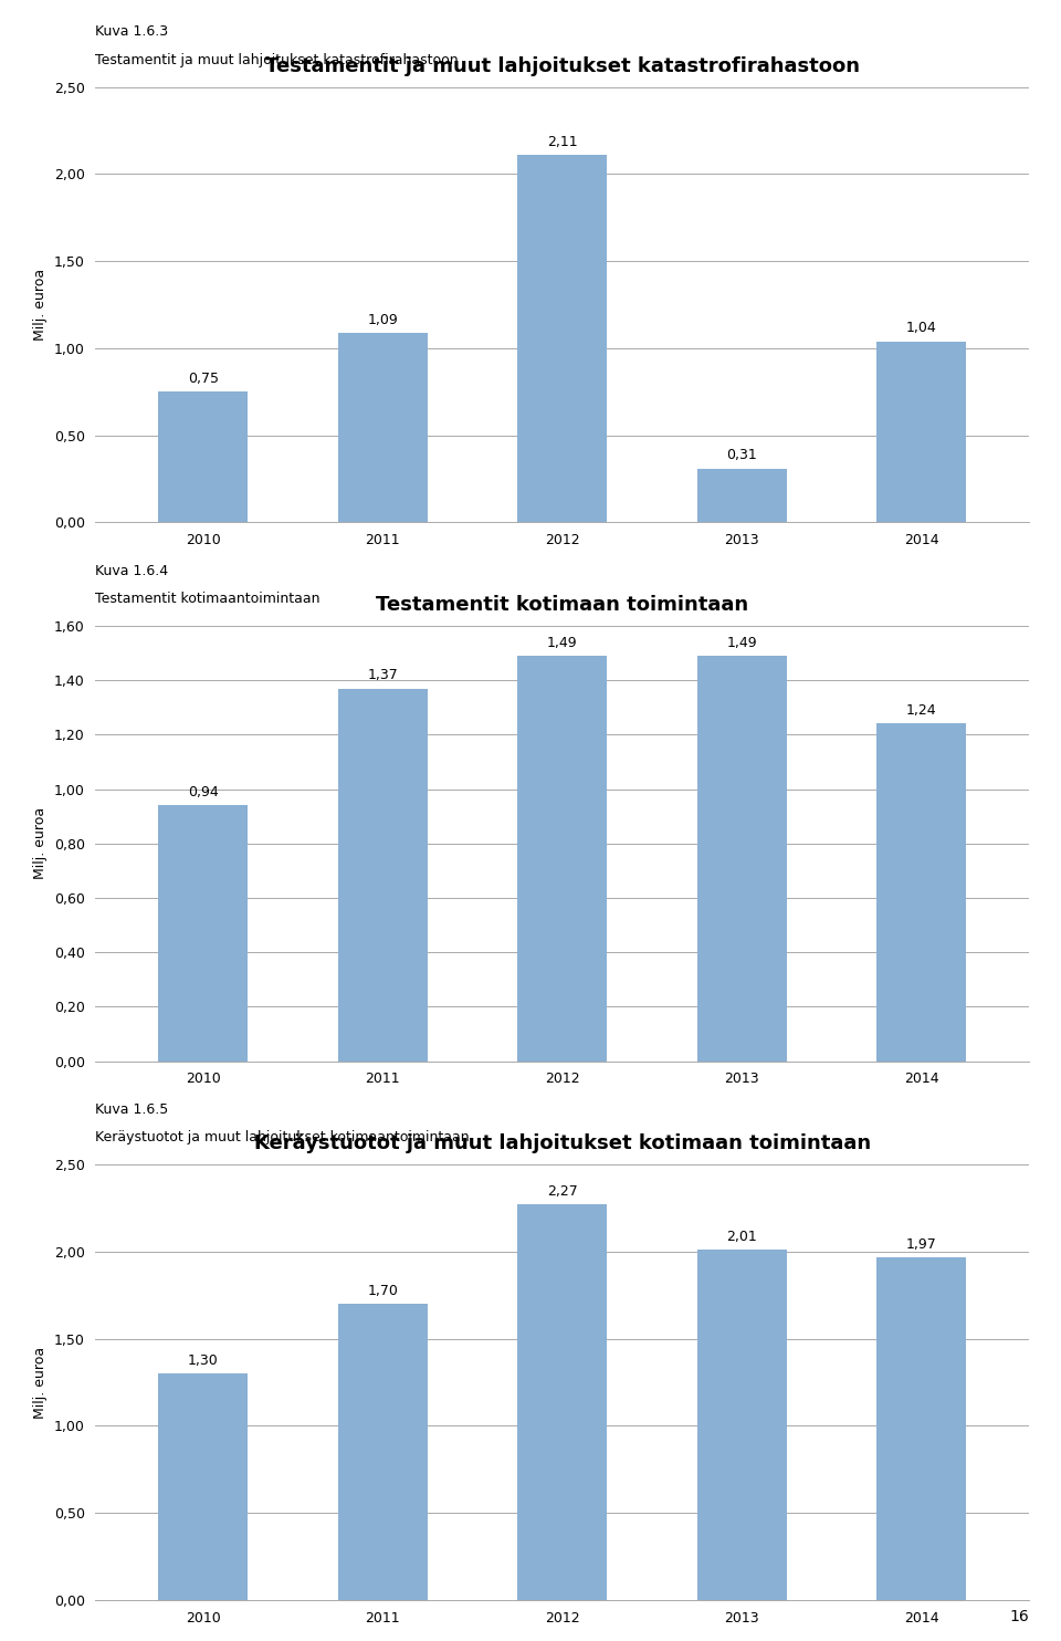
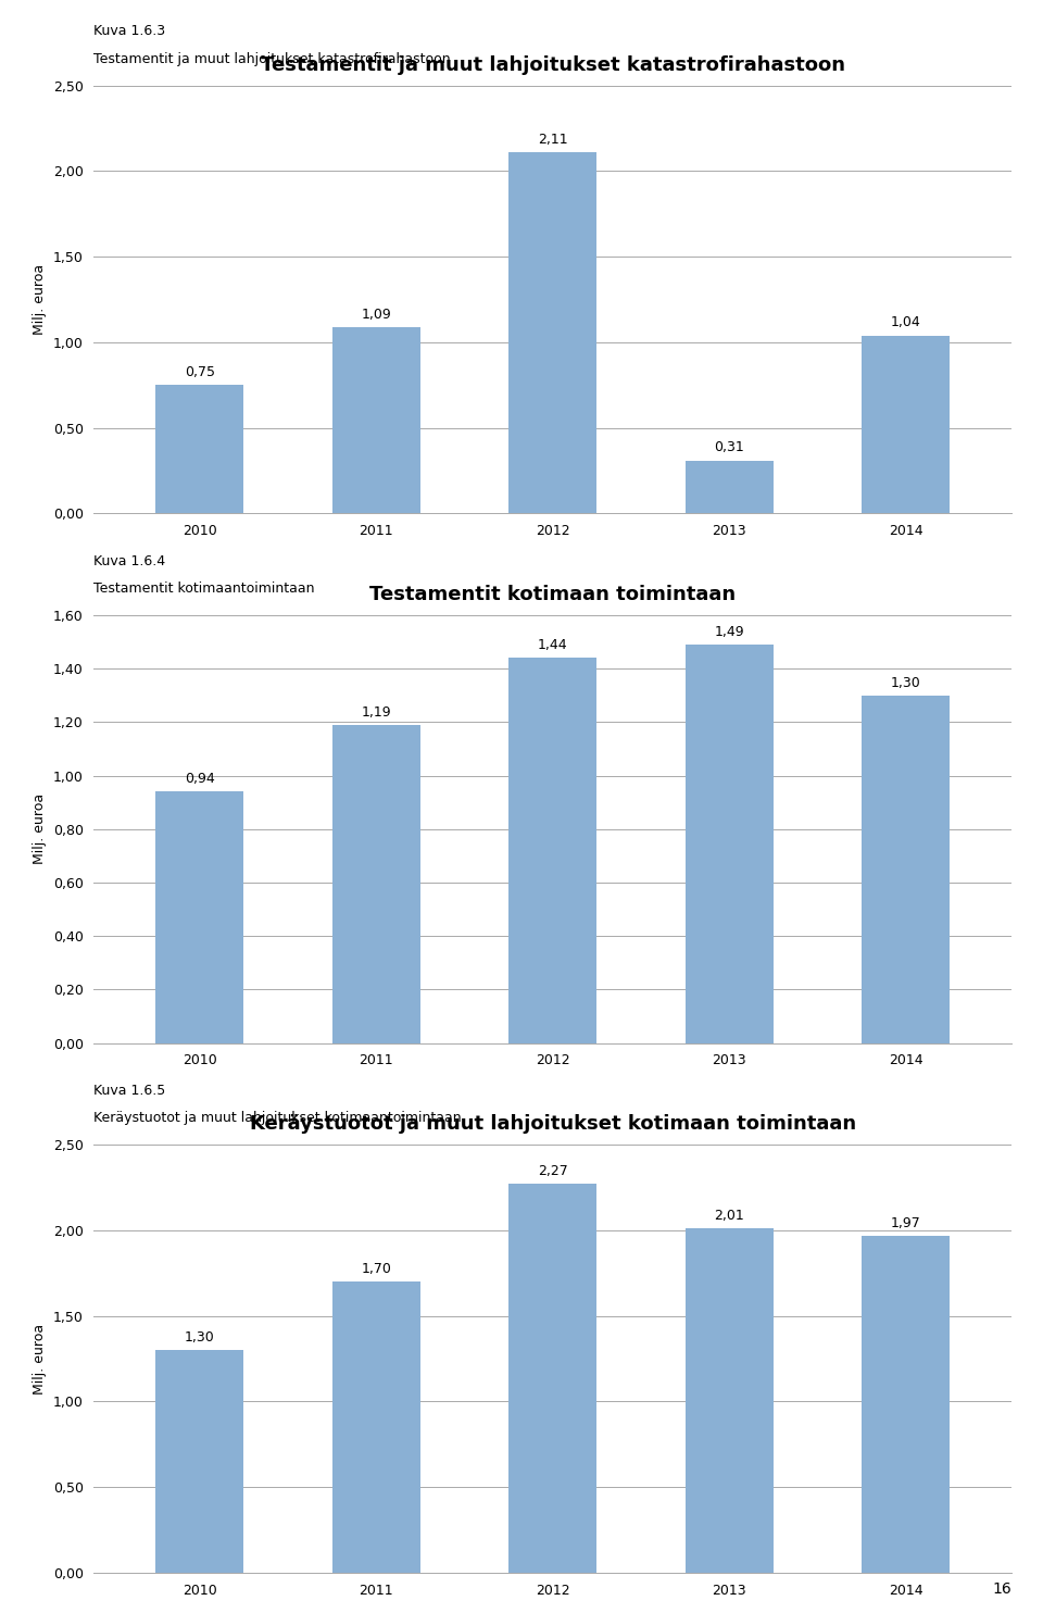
Testamentit kotimaan toimintaan/2011: 1,37 -> 1,19
Testamentit kotimaan toimintaan/2012: 1,49 -> 1,44
Testamentit kotimaan toimintaan/2014: 1,24 -> 1,30
